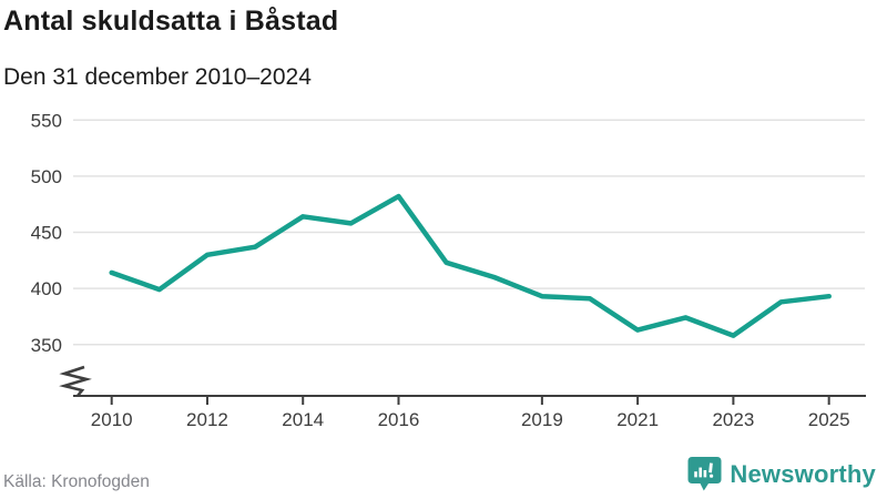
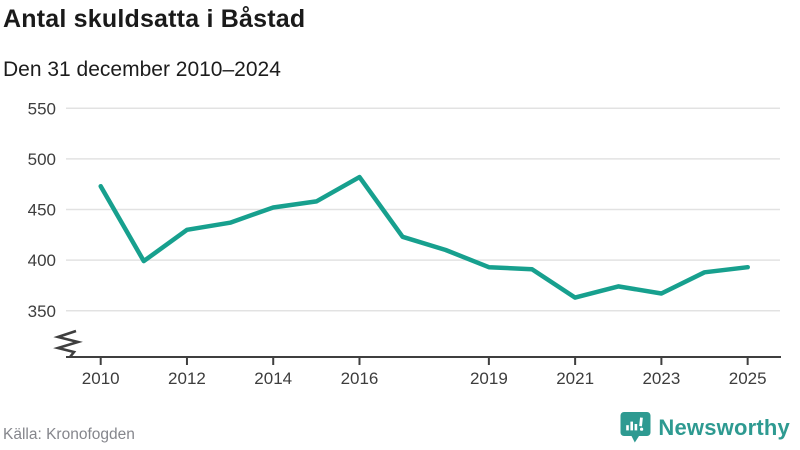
2010: 414 -> 473
2014: 464 -> 452
2023: 358 -> 367
